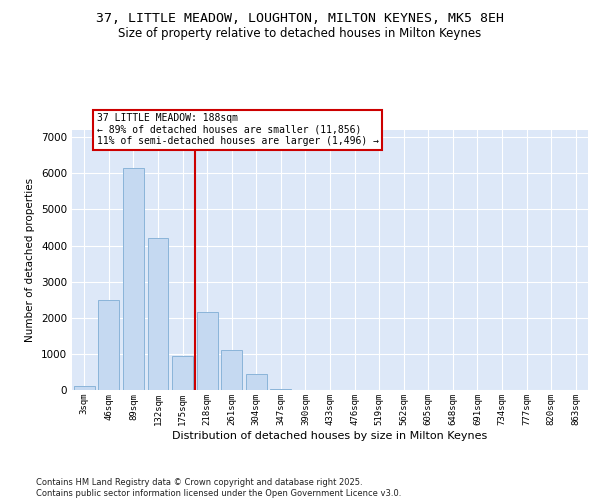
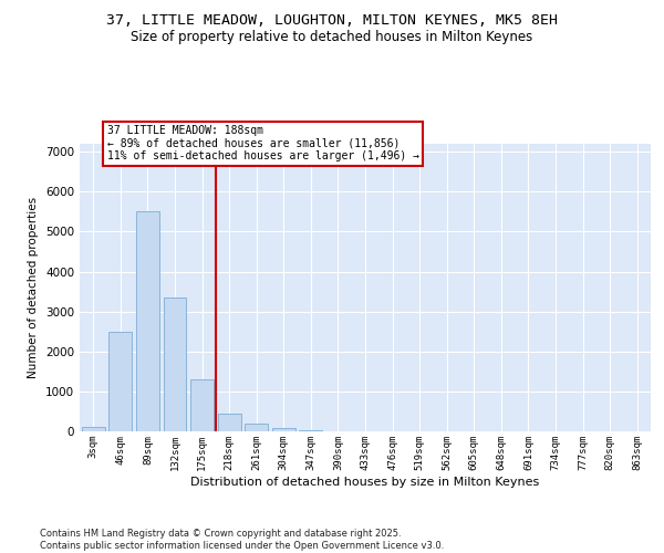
89sqm: 6150 -> 5500
132sqm: 4200 -> 3350
175sqm: 950 -> 1300
218sqm: 2150 -> 450
261sqm: 1100 -> 200
304sqm: 450 -> 80
